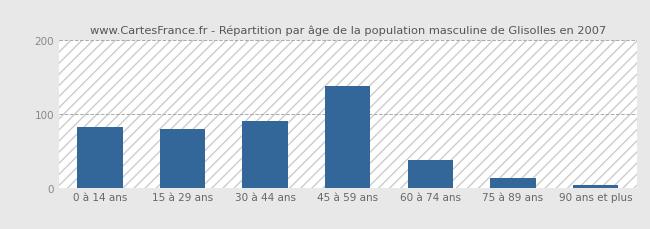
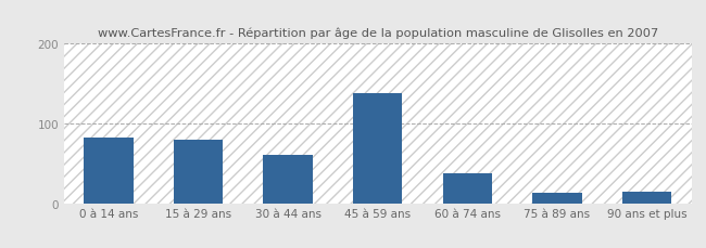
30 à 44 ans: 91 -> 60
90 ans et plus: 3 -> 14
